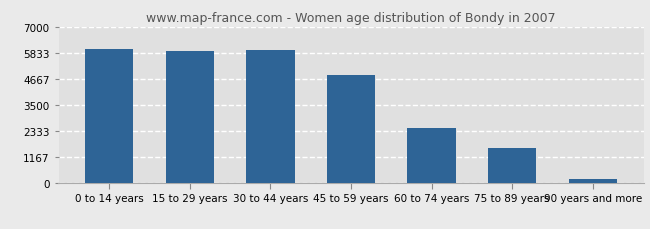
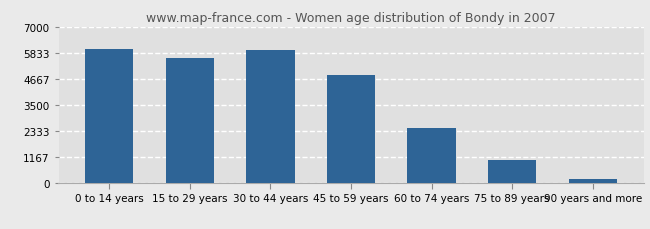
15 to 29 years: 5920 -> 5600
75 to 89 years: 1550 -> 1050
